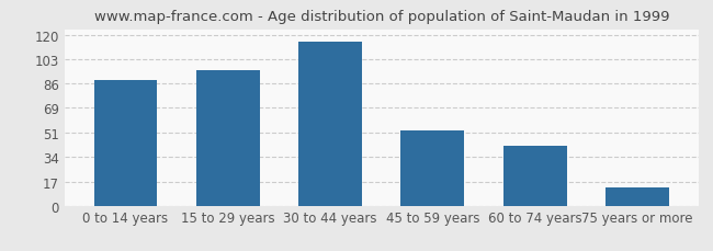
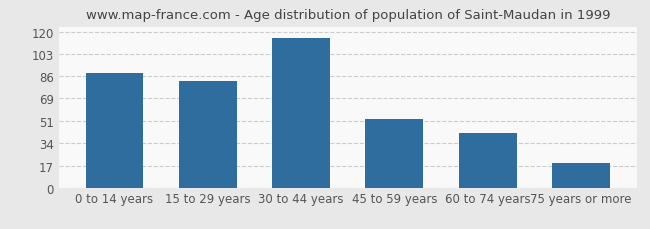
15 to 29 years: 95 -> 82
75 years or more: 13 -> 19
